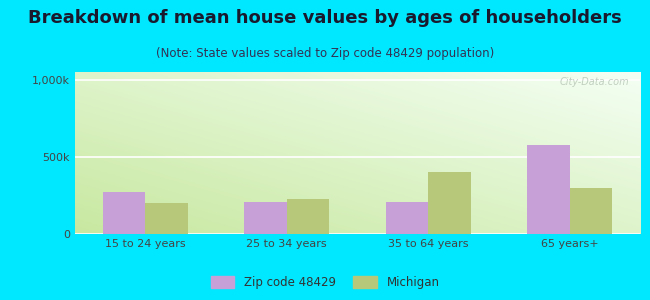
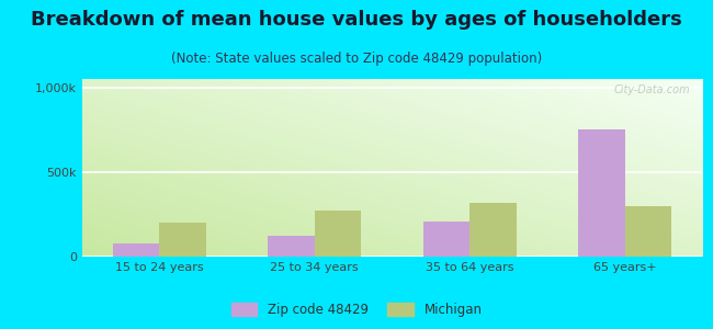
Zip code 48429/15 to 24 years: 270k -> 80k
Zip code 48429/25 to 34 years: 210k -> 120k
Michigan/25 to 34 years: 230k -> 280k
Michigan/35 to 64 years: 400k -> 320k
Zip code 48429/65 years+: 580k -> 750k
